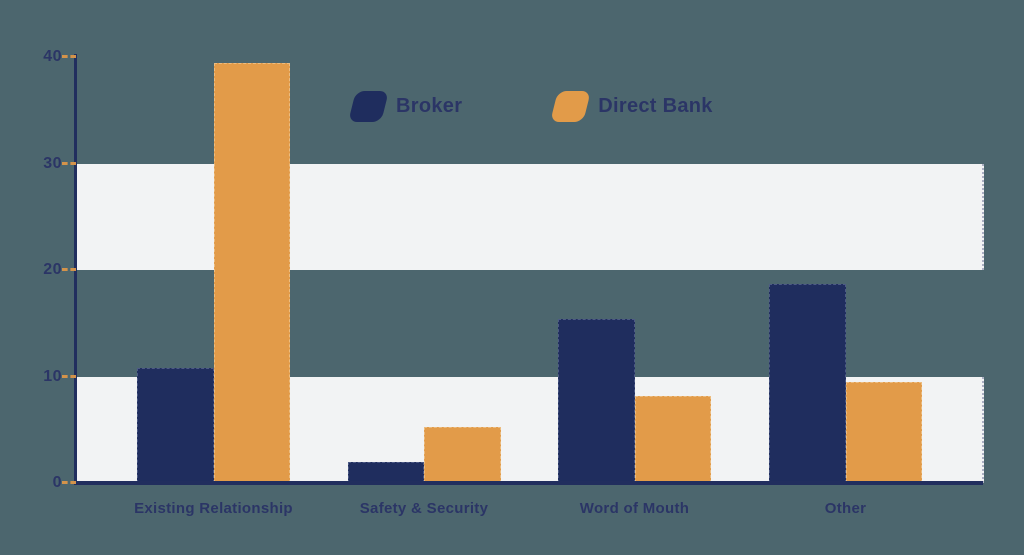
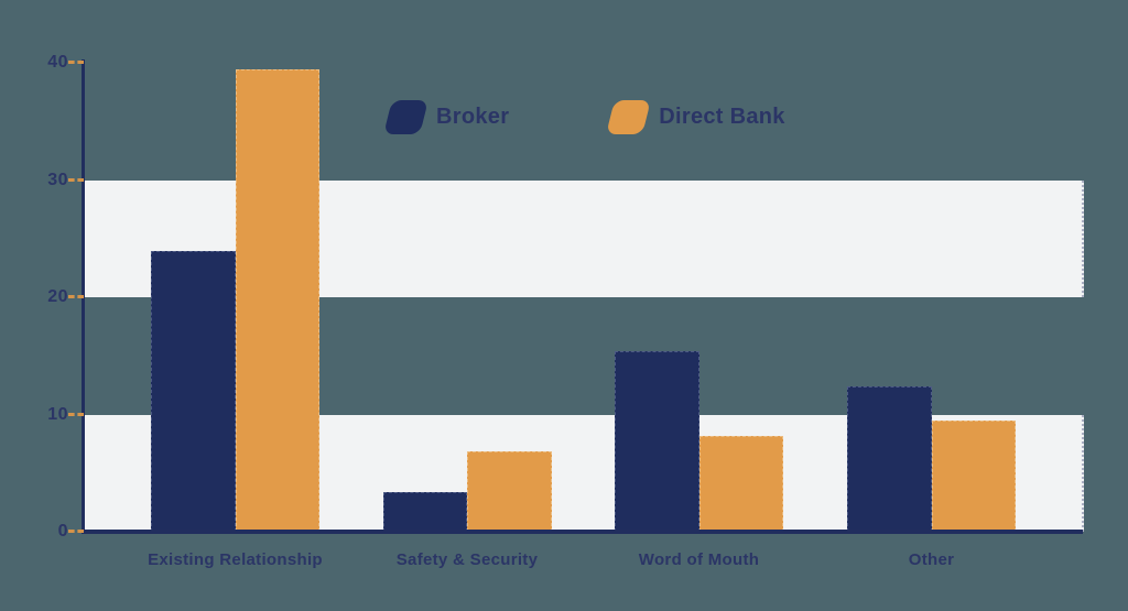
Broker/Existing Relationship: 10.8 -> 23.9
Broker/Safety & Security: 2.0 -> 3.4
Direct Bank/Safety & Security: 5.3 -> 6.9
Broker/Other: 18.7 -> 12.4
